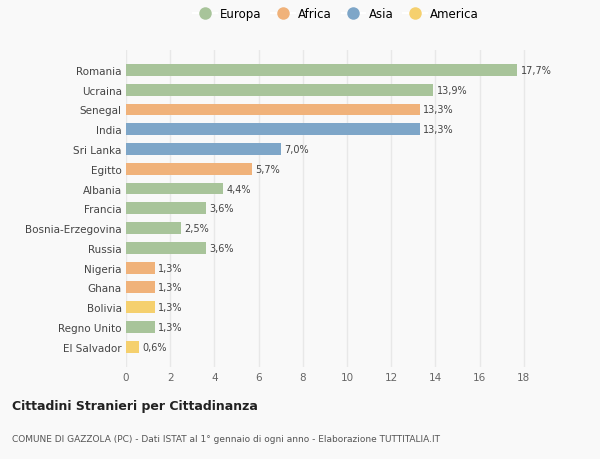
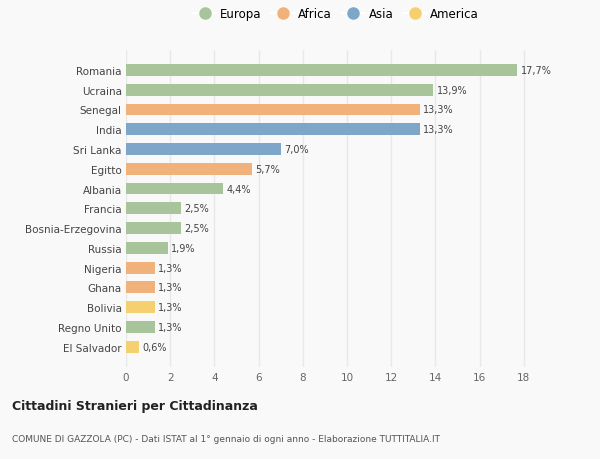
Francia: 3,6% -> 2,5%
Russia: 3,6% -> 1,9%
